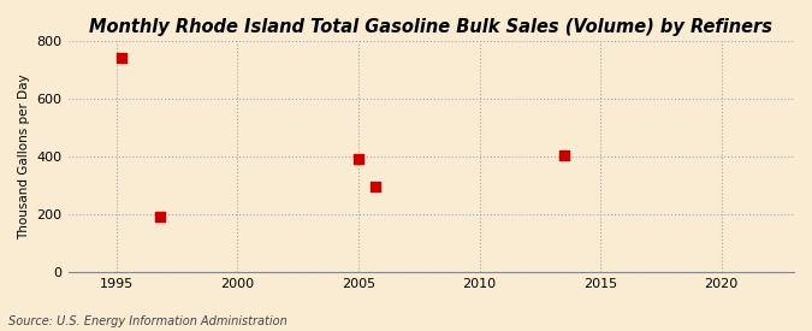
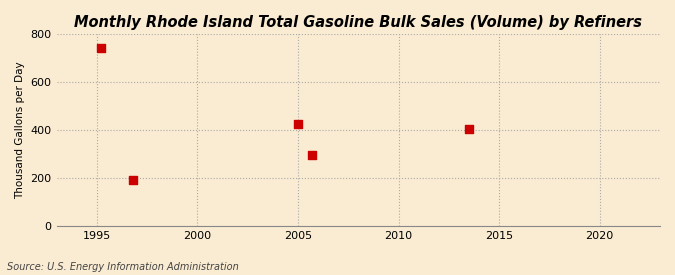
2005: 390 -> 425
